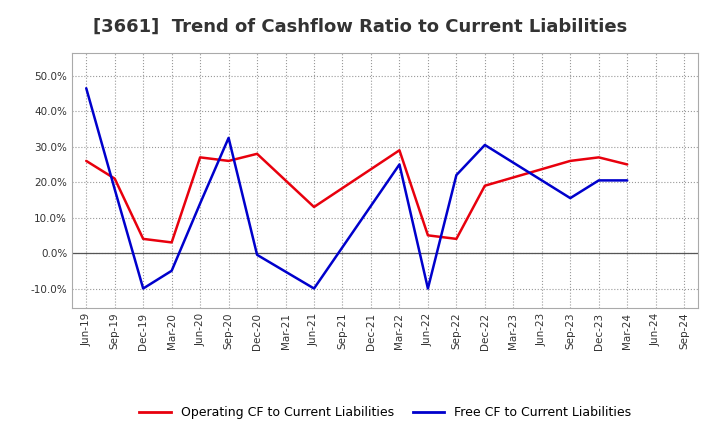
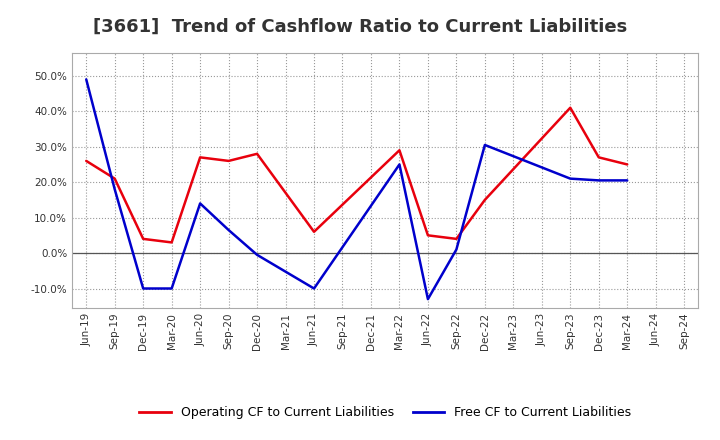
Free CF to Current Liabilities/Jun-19: 46.5% -> 49.0%
Free CF to Current Liabilities/Mar-20: -5.0% -> -10.0%
Free CF to Current Liabilities/Sep-20: 32.5% -> 6.5%
Operating CF to Current Liabilities/Jun-21: 13% -> 6%
Free CF to Current Liabilities/Jun-22: -10.0% -> -13.0%
Free CF to Current Liabilities/Sep-22: 22.0% -> 1.0%
Operating CF to Current Liabilities/Dec-22: 19% -> 15%
Operating CF to Current Liabilities/Sep-23: 26% -> 41%
Free CF to Current Liabilities/Sep-23: 15.5% -> 21.0%
